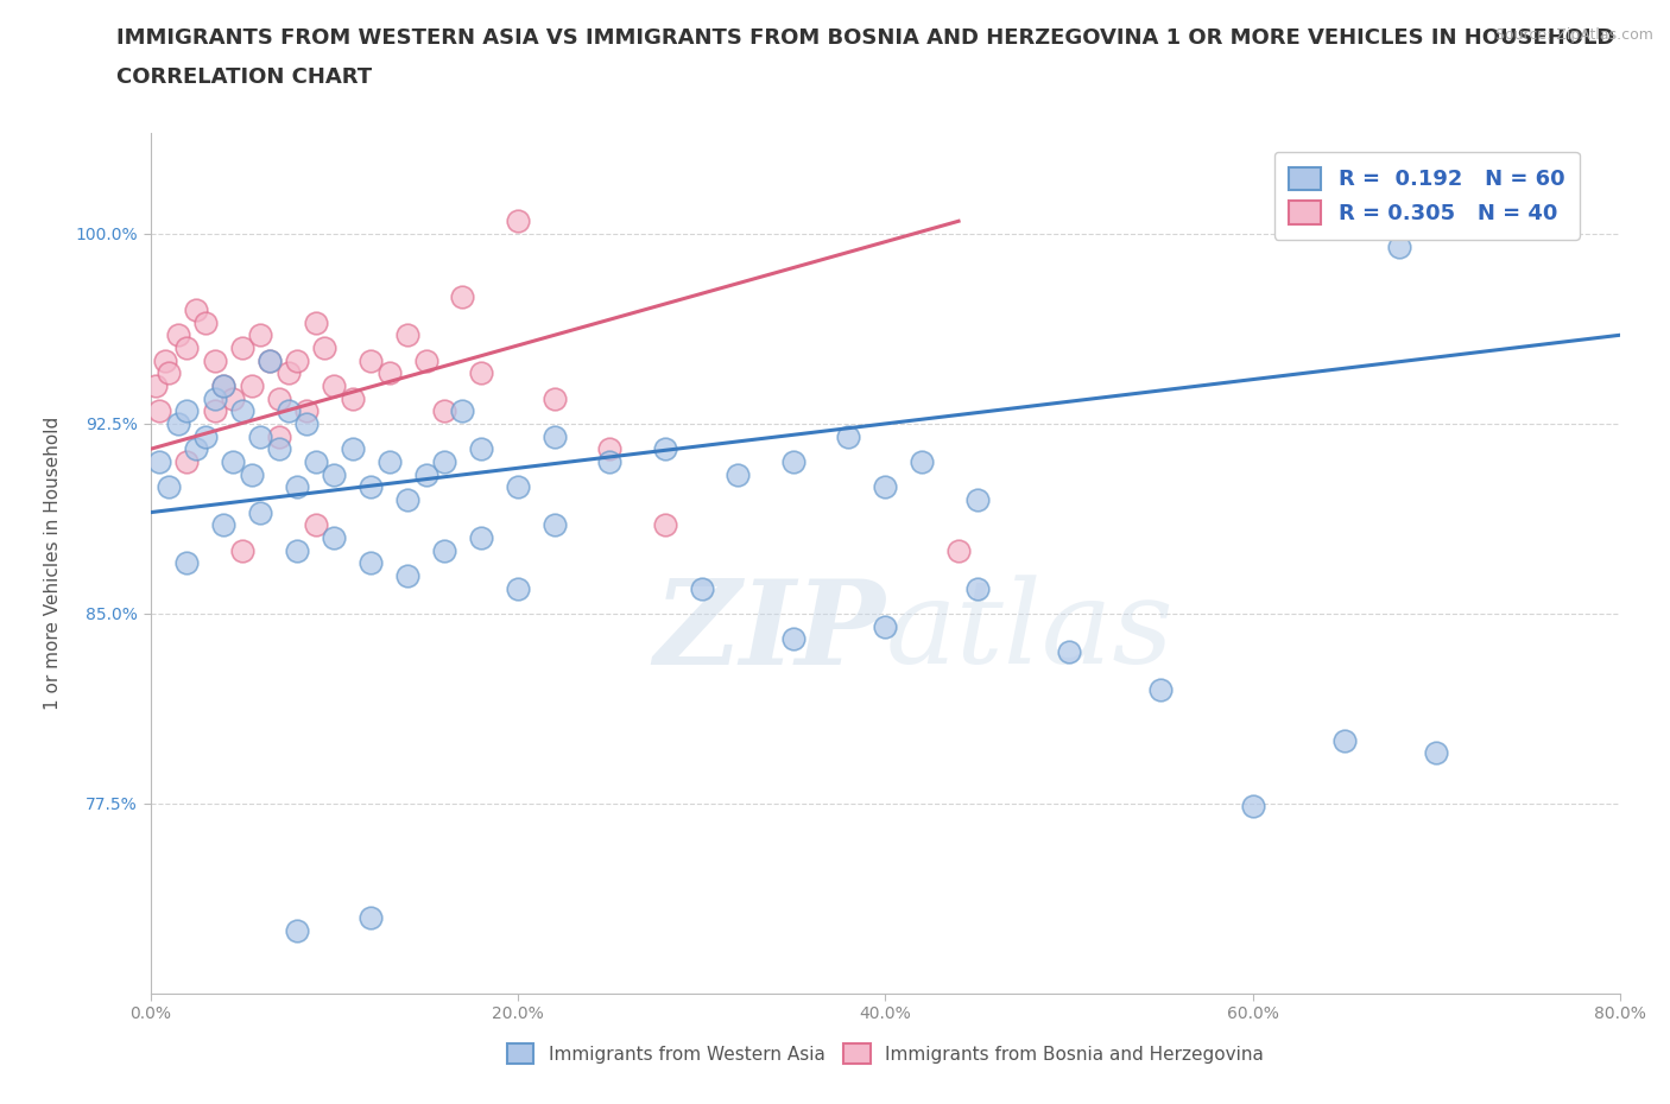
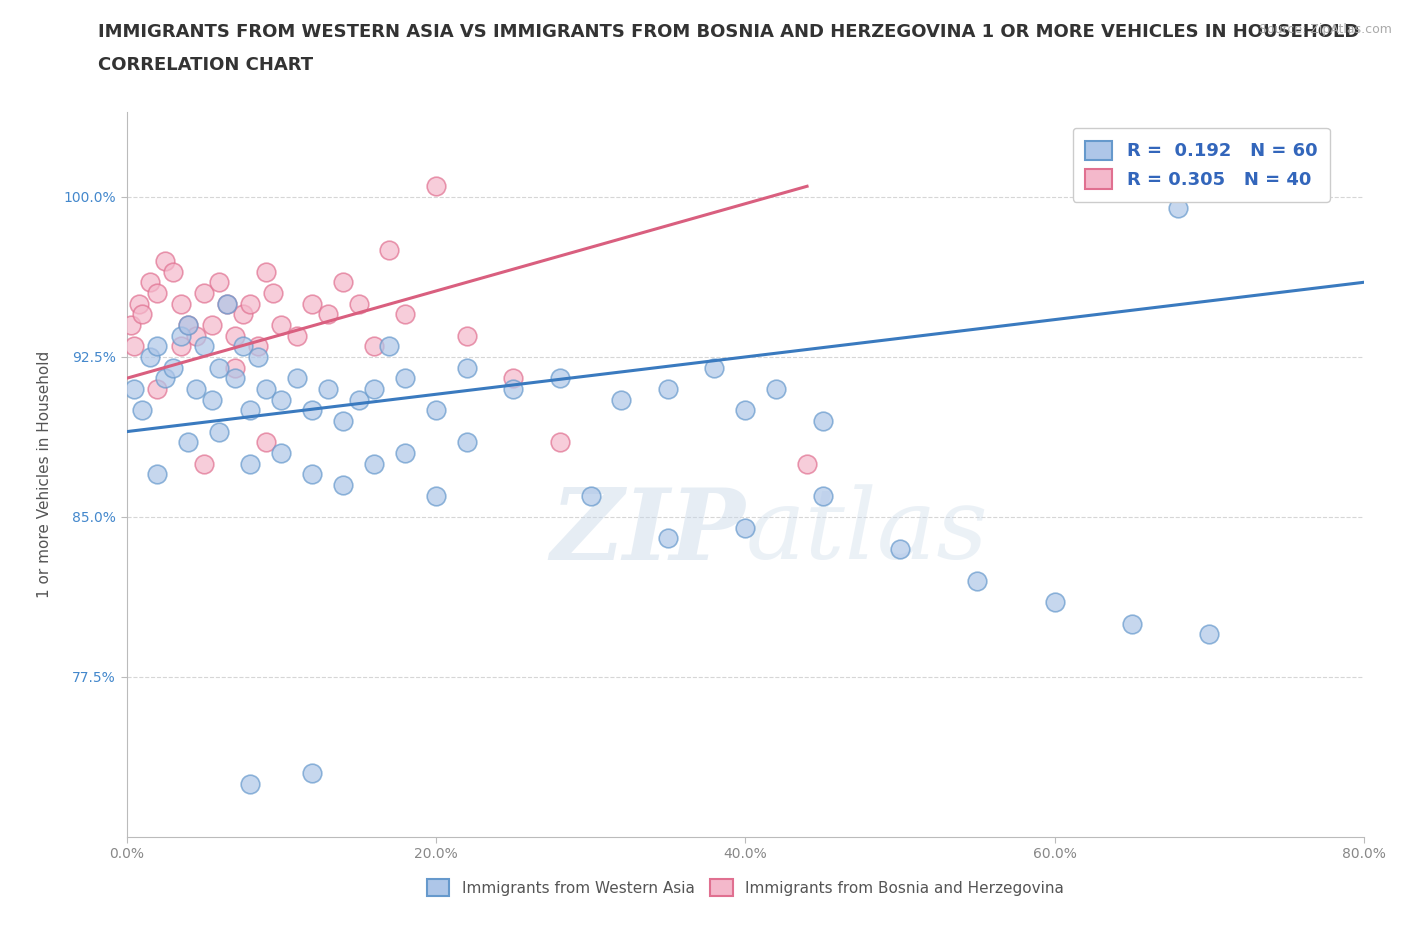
Immigrants from Western Asia/60.0%: 77.4% -> 81.0%
